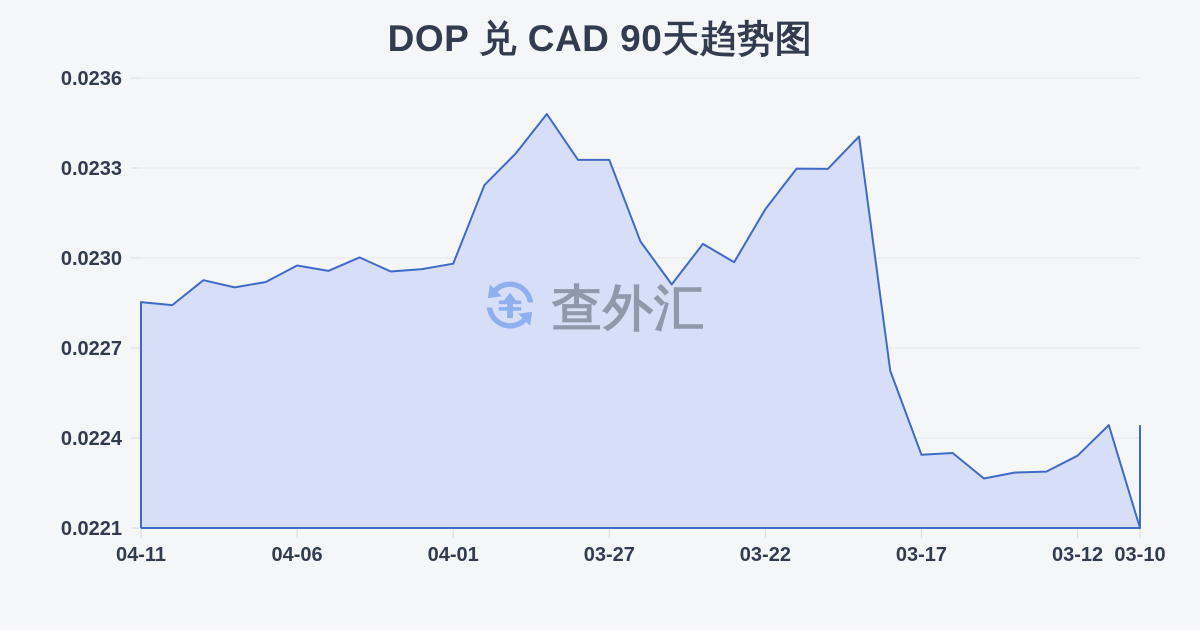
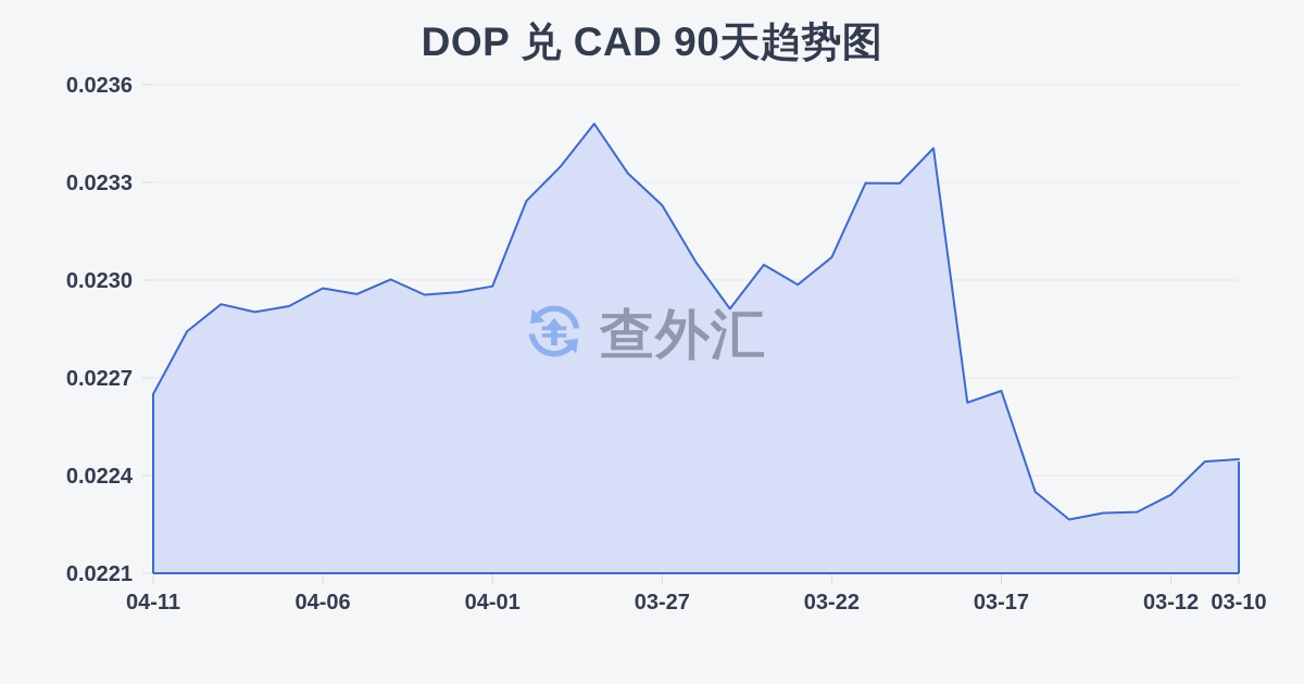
04-11: 0.02285 -> 0.02265
03-27: 0.02333 -> 0.02323
03-22: 0.02316 -> 0.02307
03-17: 0.02234 -> 0.02266
03-10: 0.02210 -> 0.02245
